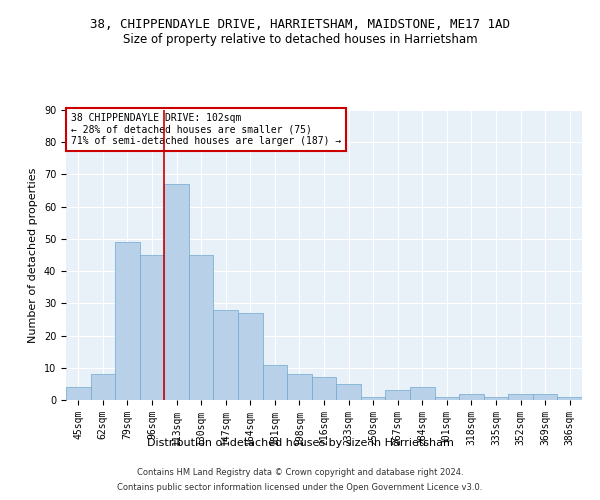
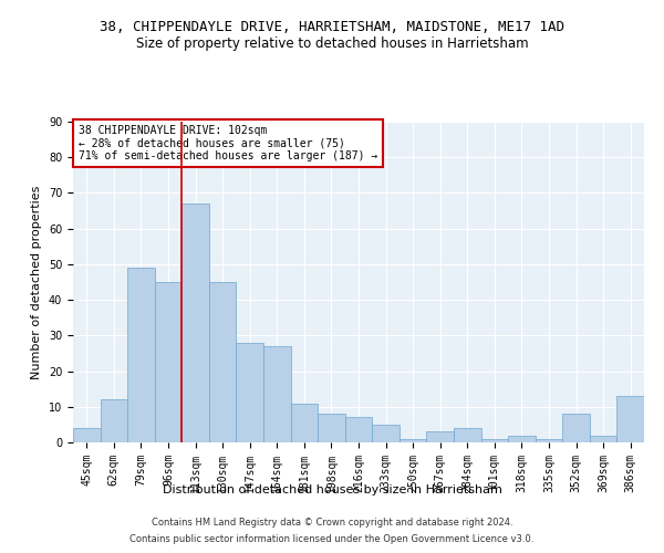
62sqm: 8 -> 12
352sqm: 2 -> 8
386sqm: 1 -> 13
